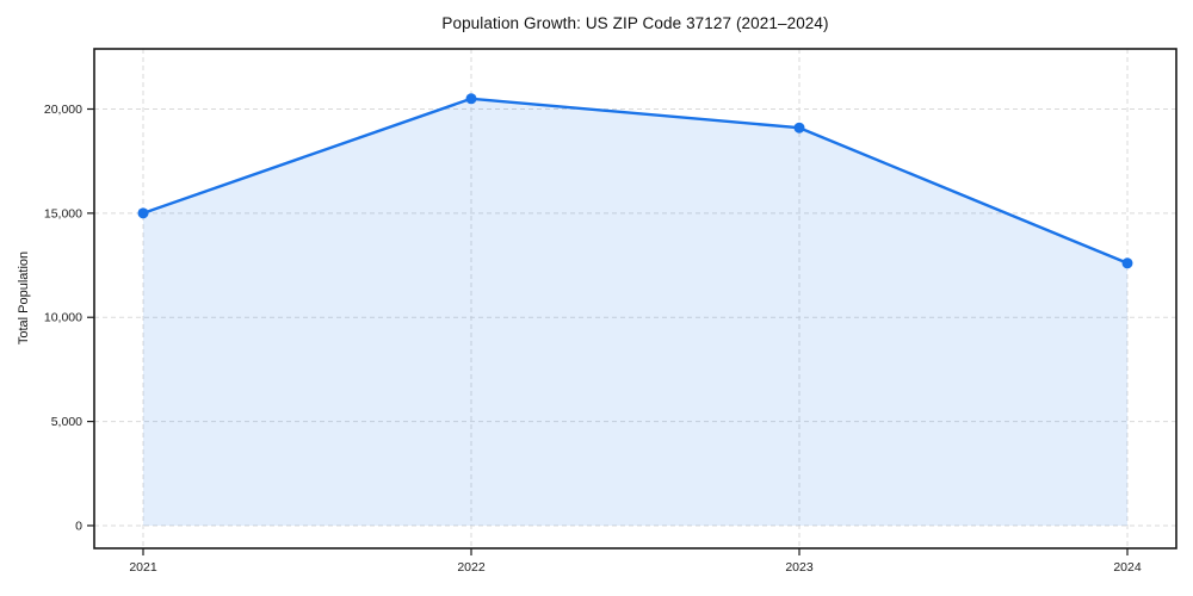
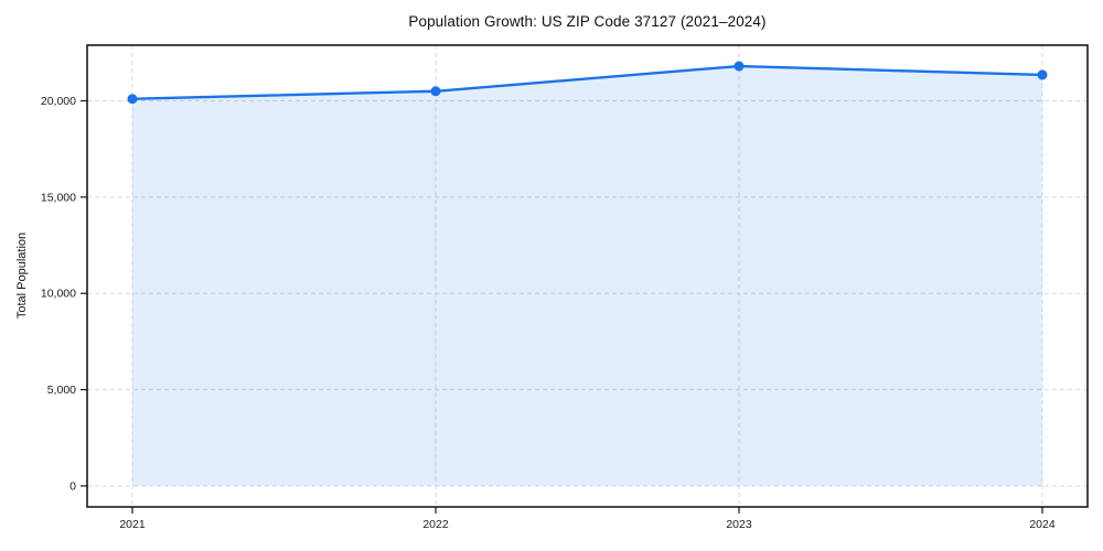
2021: 15000 -> 20100
2023: 19100 -> 21800
2024: 12600 -> 21400
